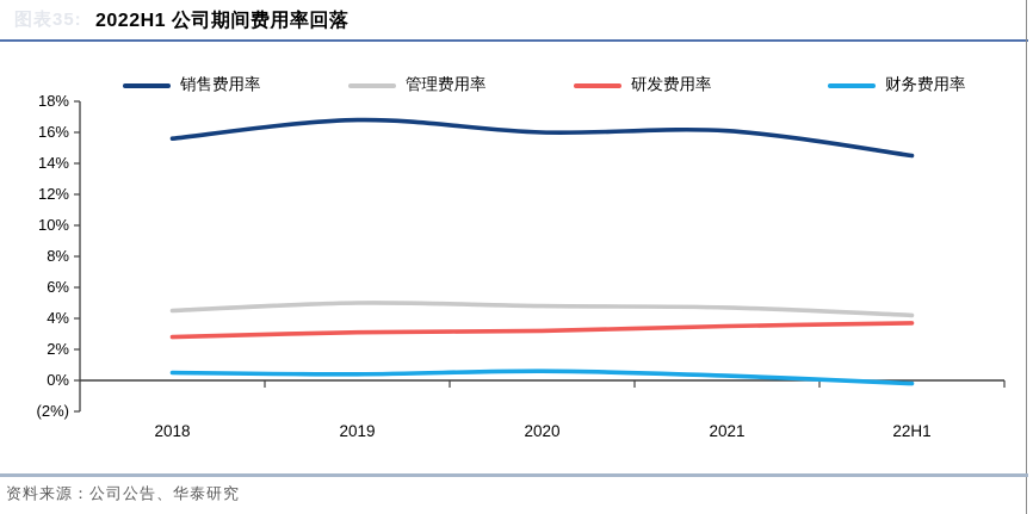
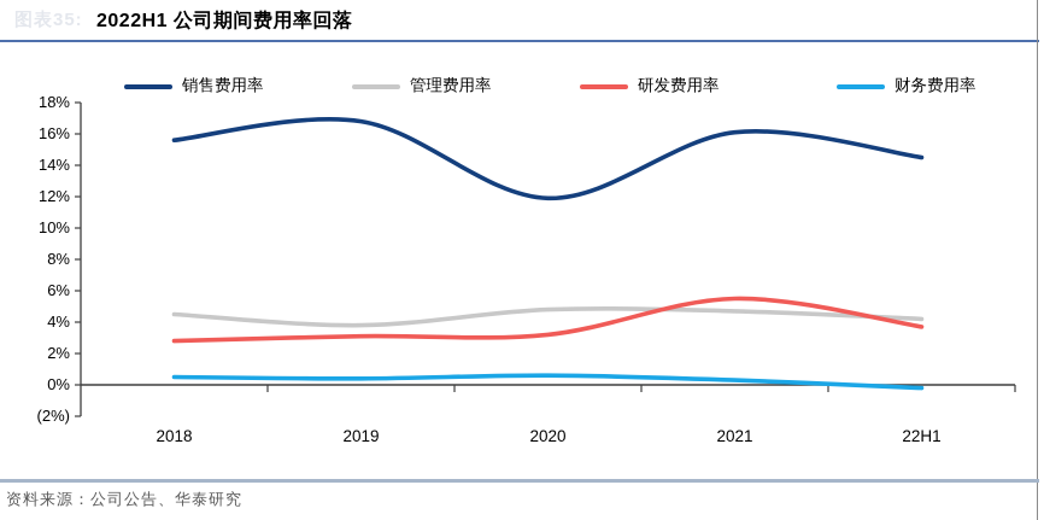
管理费用率/2019: 5.0% -> 3.8%
销售费用率/2020: 16.0% -> 11.9%
研发费用率/2021: 3.5% -> 5.5%
